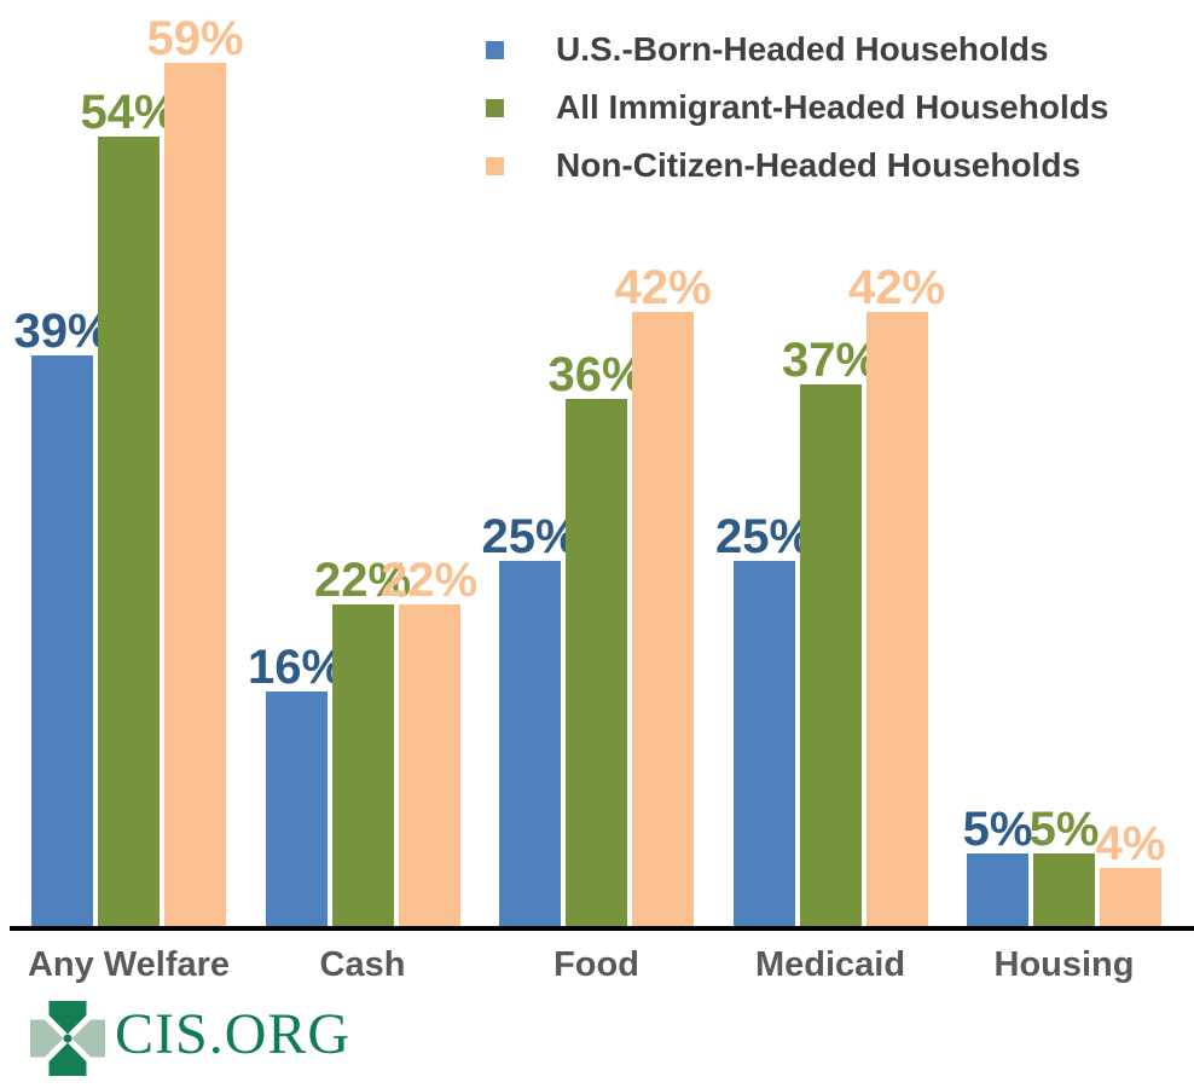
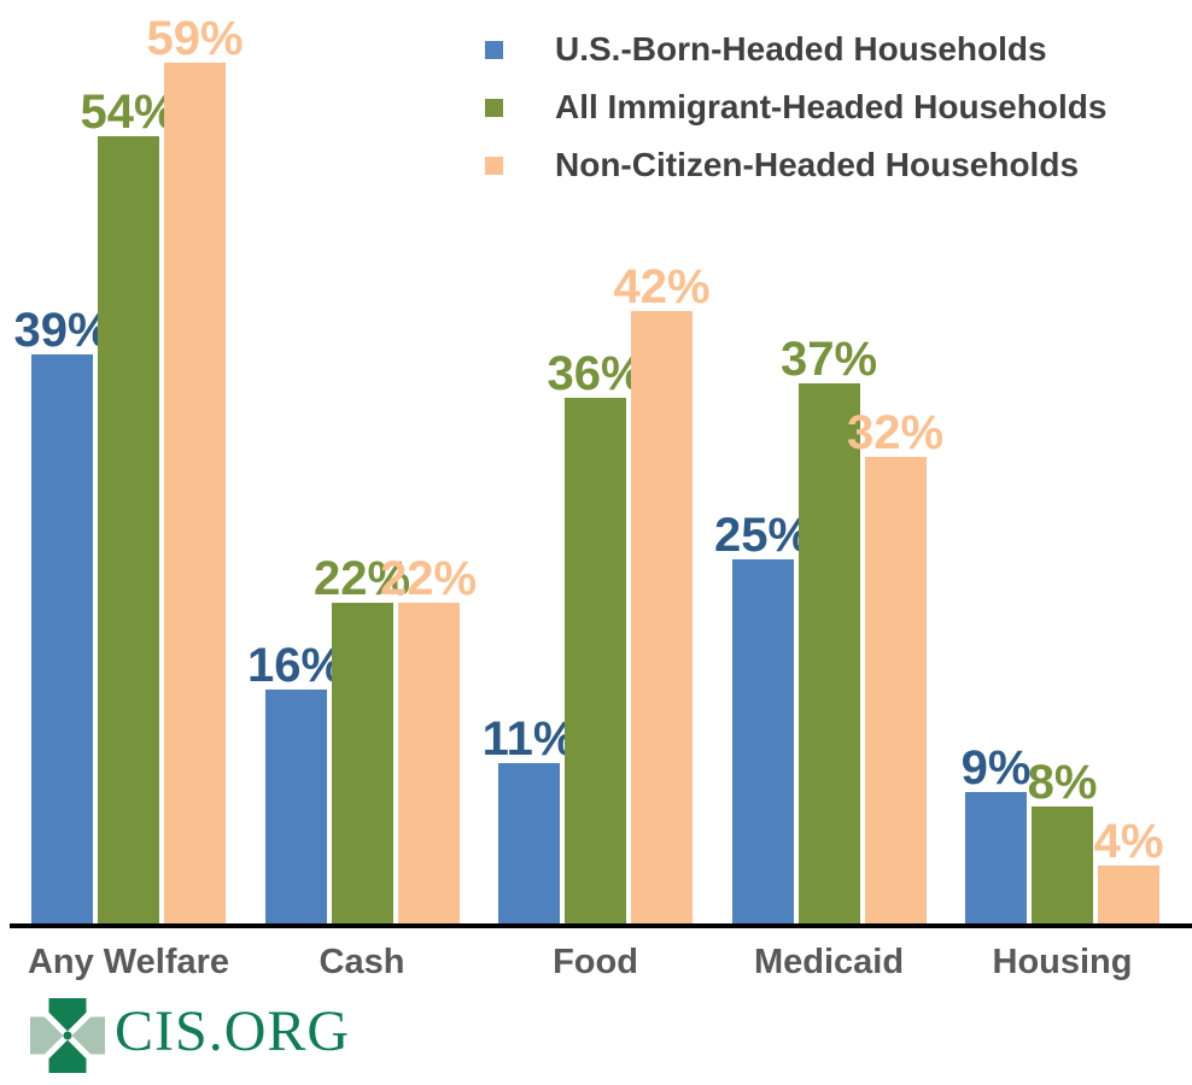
U.S.-Born-Headed Households/Food: 25% -> 11%
Non-Citizen-Headed Households/Medicaid: 42% -> 32%
U.S.-Born-Headed Households/Housing: 5% -> 9%
All Immigrant-Headed Households/Housing: 5% -> 8%
